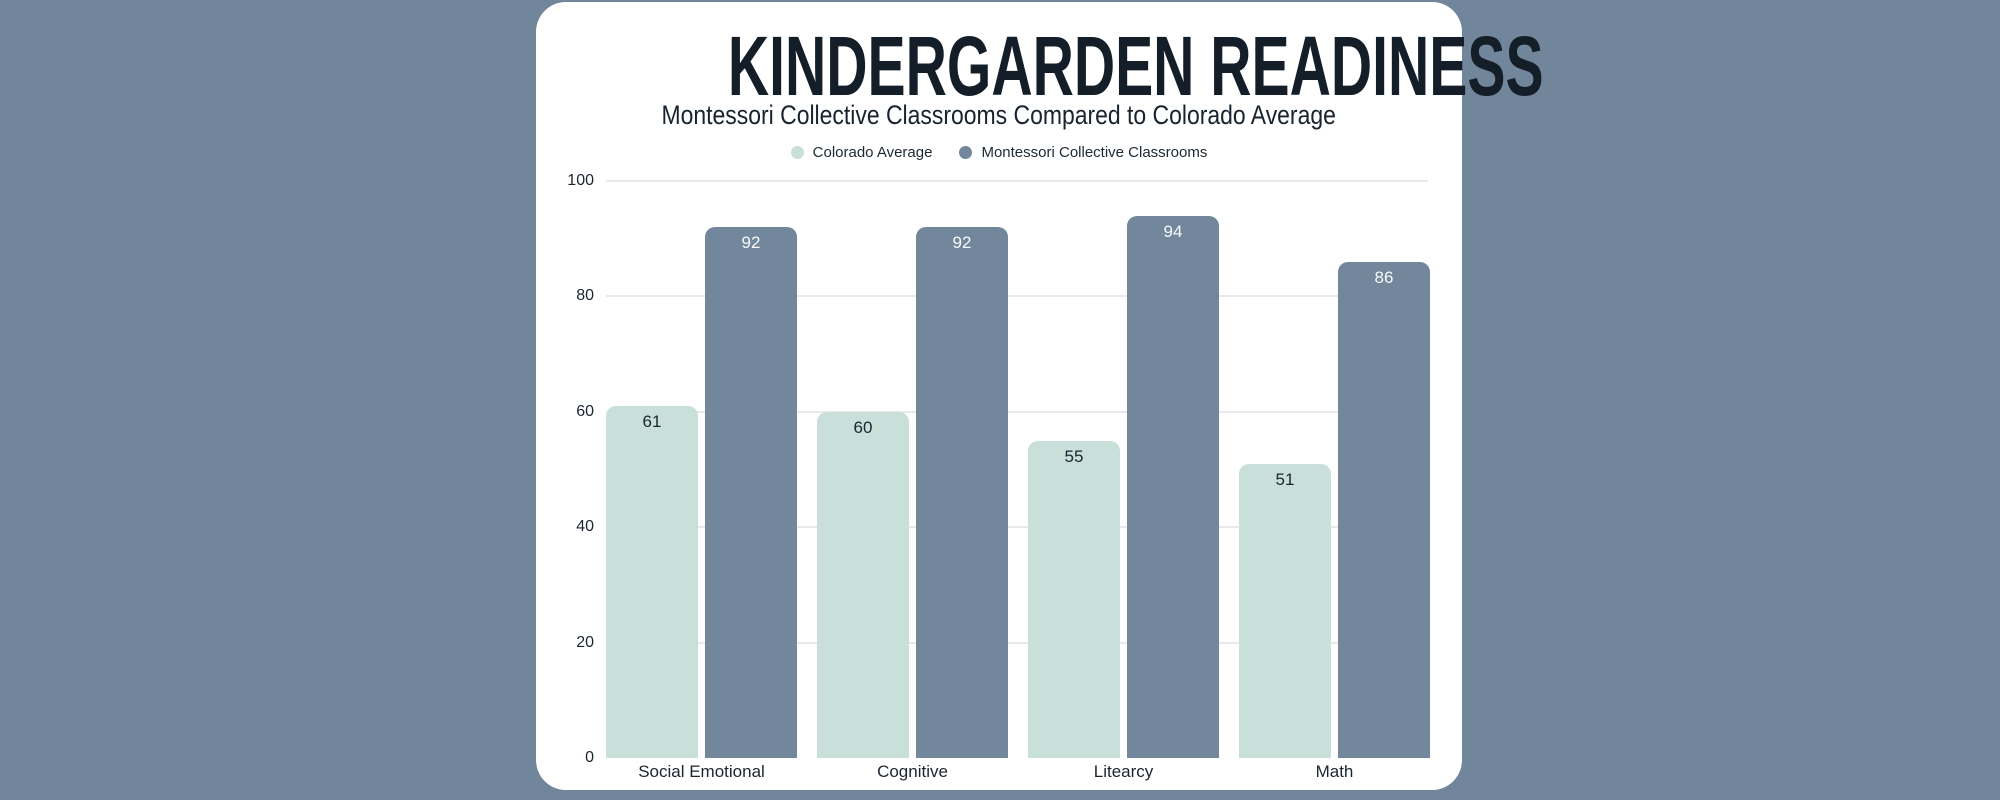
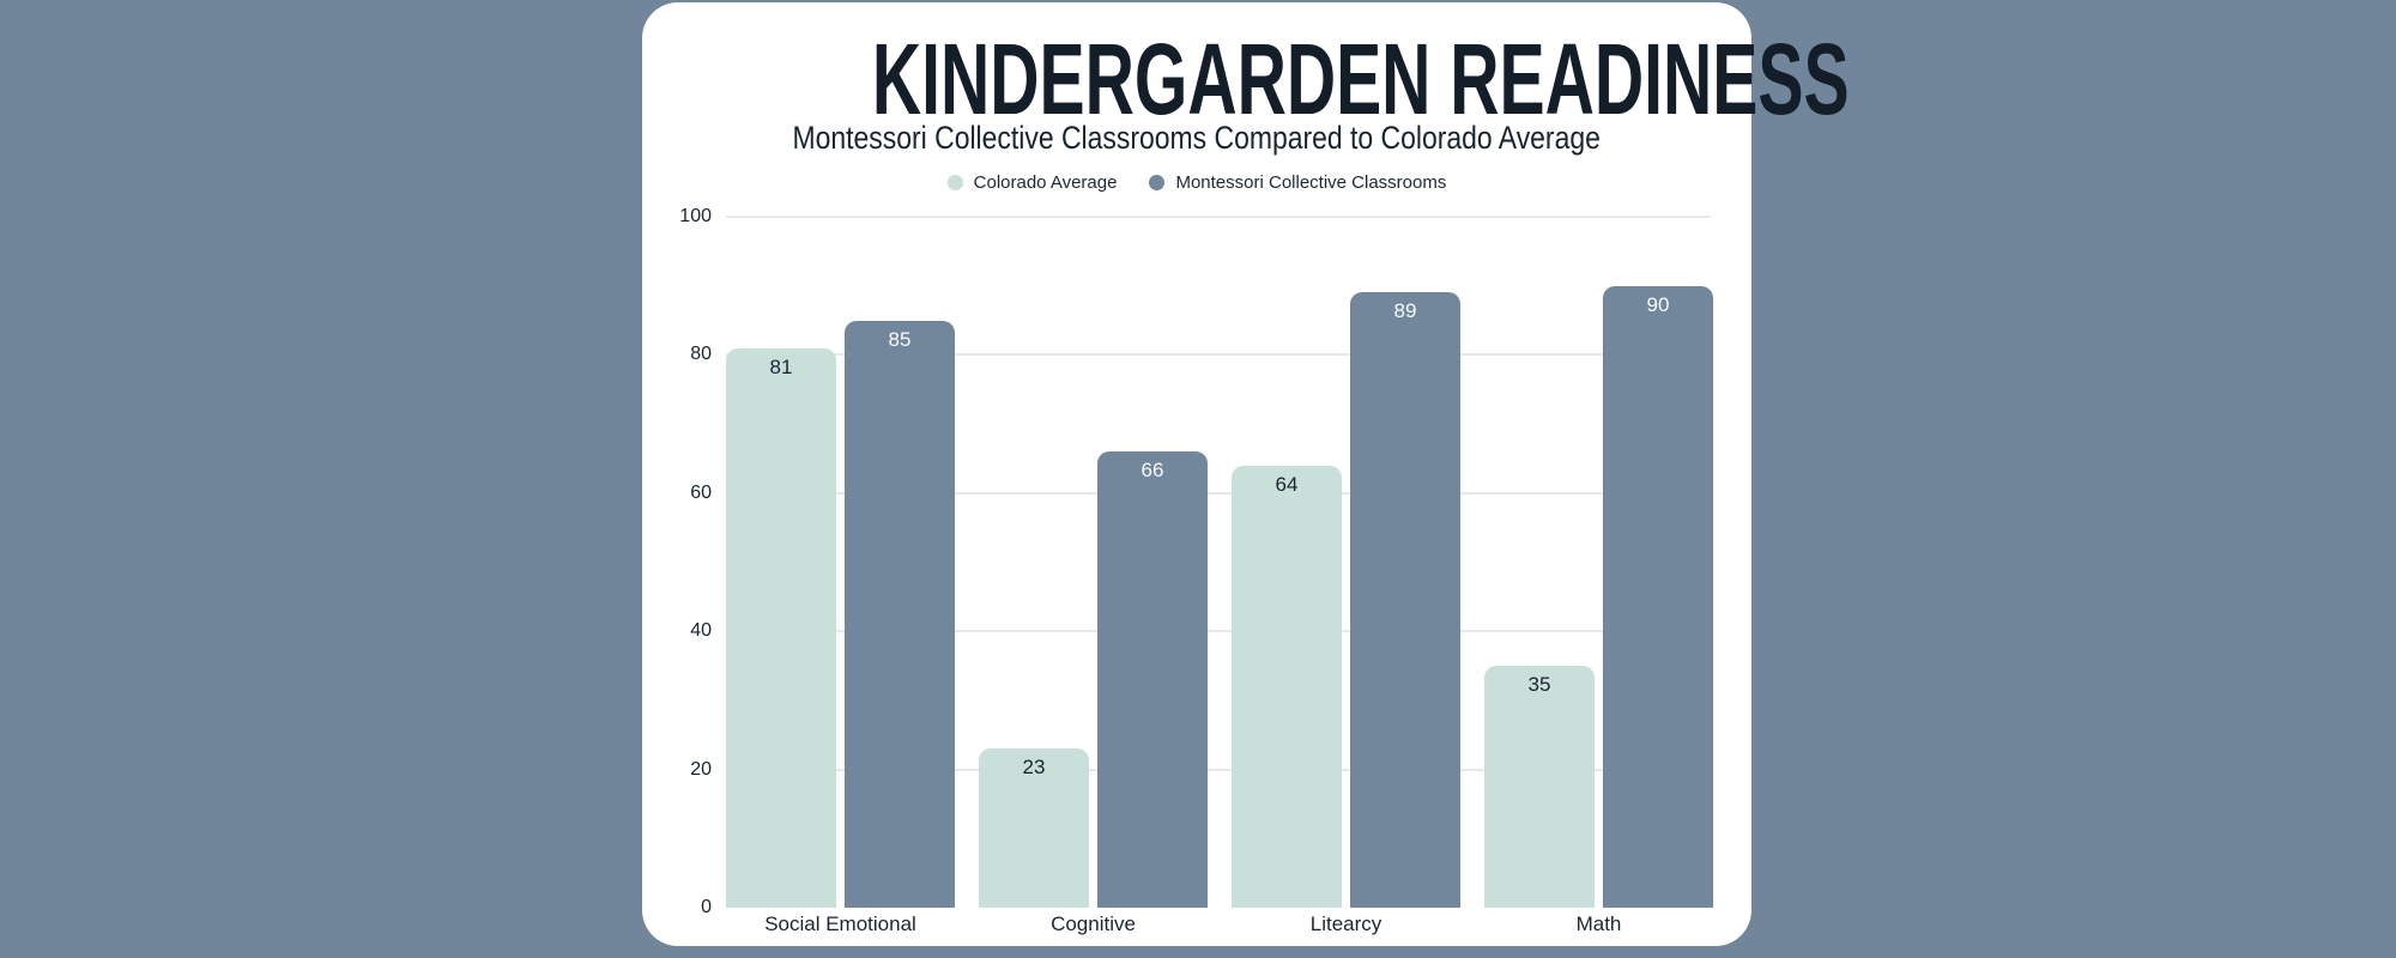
Colorado Average/Social Emotional: 61 -> 81
Montessori Collective Classrooms/Social Emotional: 92 -> 85
Colorado Average/Cognitive: 60 -> 23
Montessori Collective Classrooms/Cognitive: 92 -> 66
Colorado Average/Litearcy: 55 -> 64
Montessori Collective Classrooms/Litearcy: 94 -> 89
Colorado Average/Math: 51 -> 35
Montessori Collective Classrooms/Math: 86 -> 90
